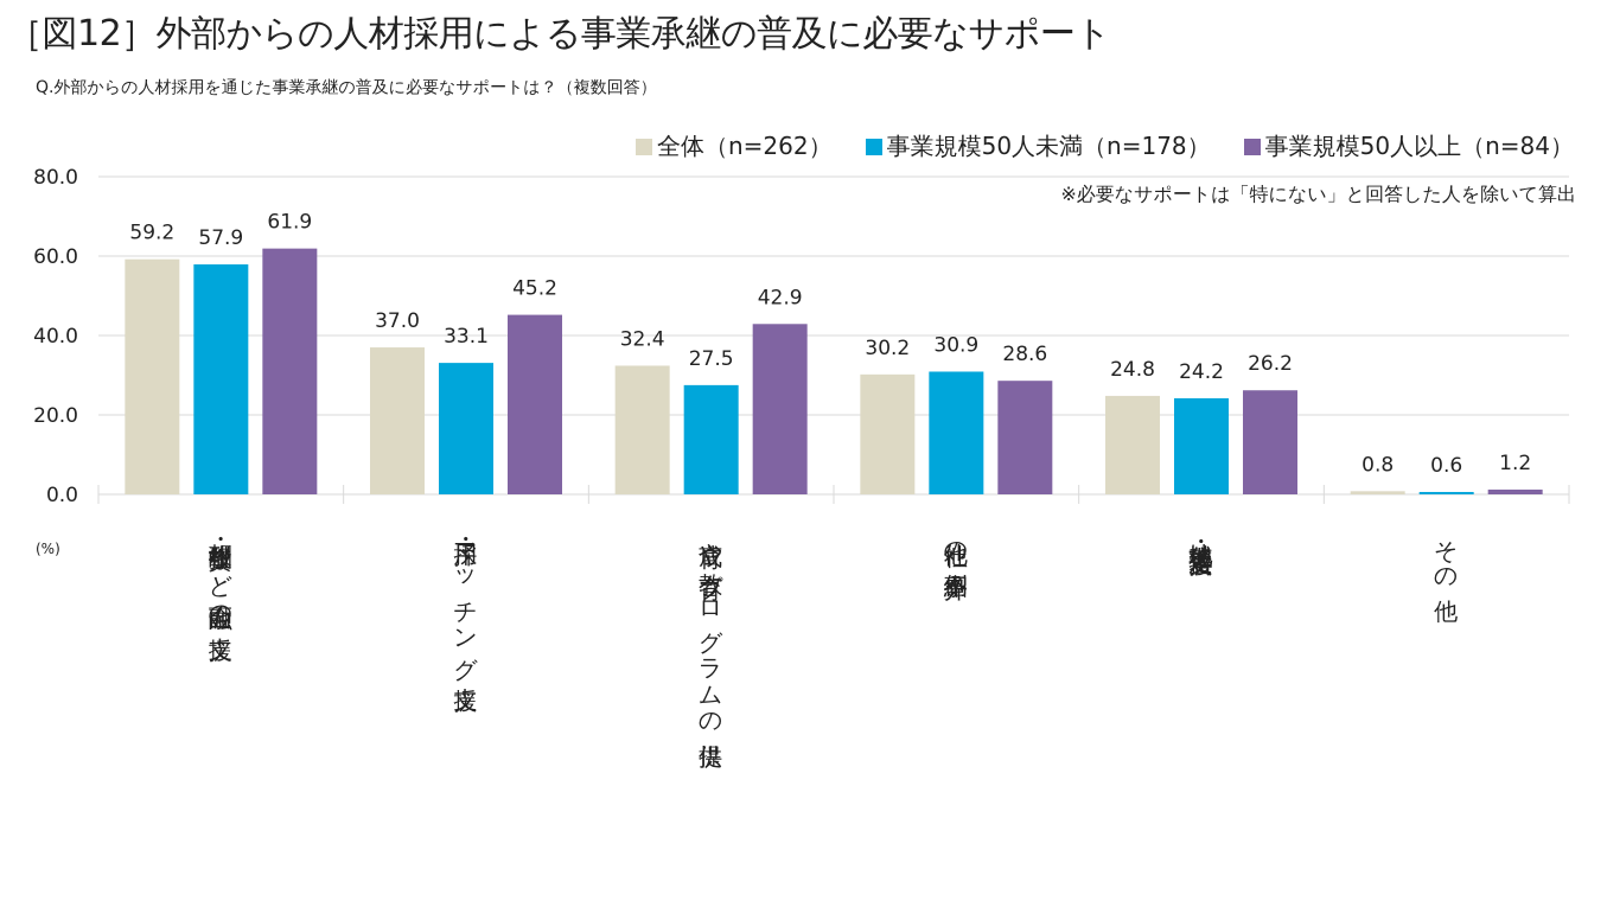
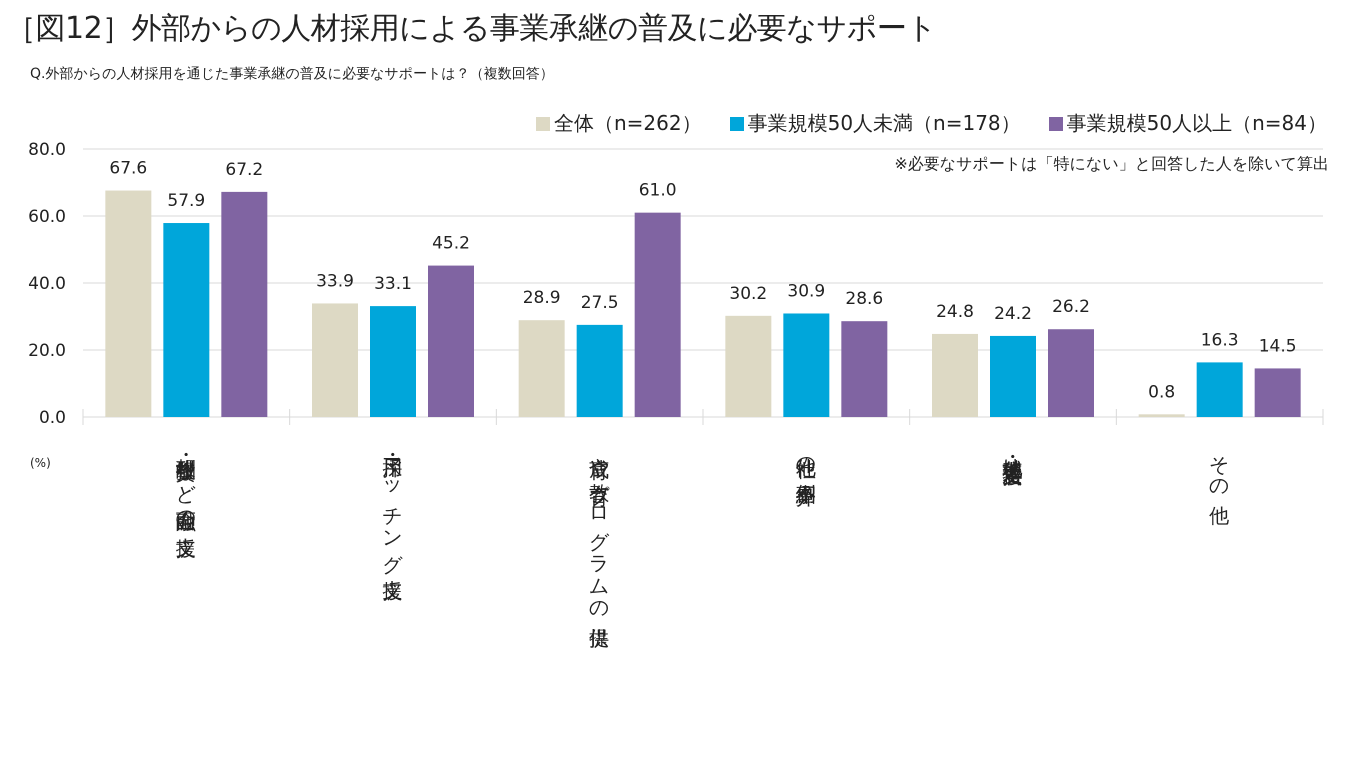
全体（n=262）/報酬・投資など金融面の支援: 59.2 -> 67.6
事業規模50人以上（n=84）/報酬・投資など金融面の支援: 61.9 -> 67.2
全体（n=262）/採用・マッチング支援: 37.0 -> 33.9
全体（n=262）/育成や教育プログラムの提供: 32.4 -> 28.9
事業規模50人以上（n=84）/育成や教育プログラムの提供: 42.9 -> 61.0
事業規模50人未満（n=178）/その他: 0.6 -> 16.3
事業規模50人以上（n=84）/その他: 1.2 -> 14.5
